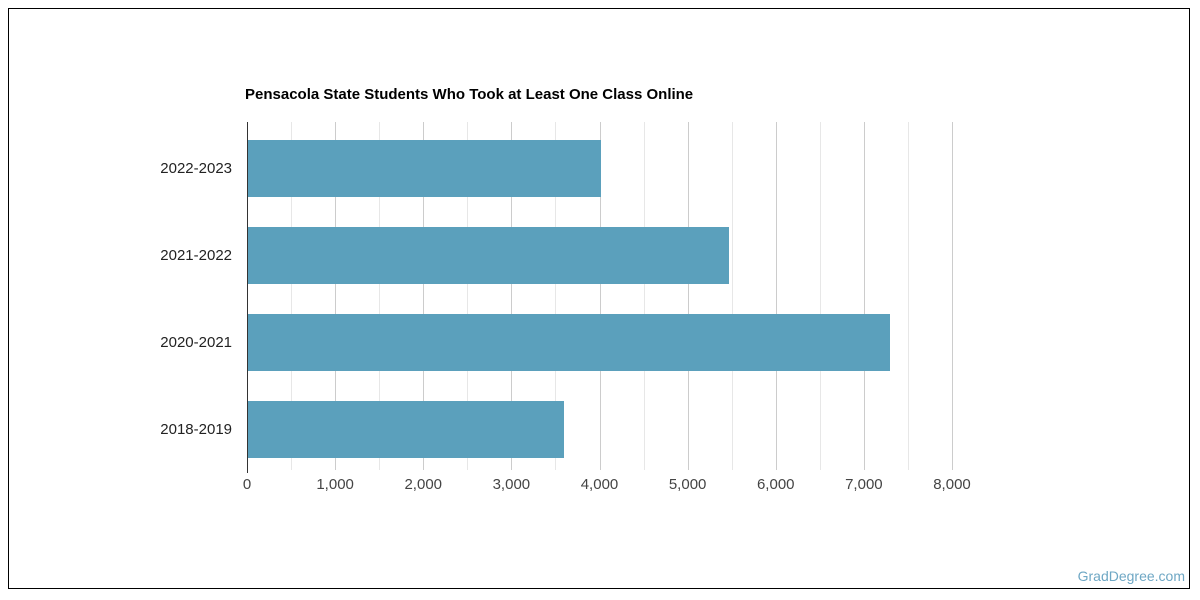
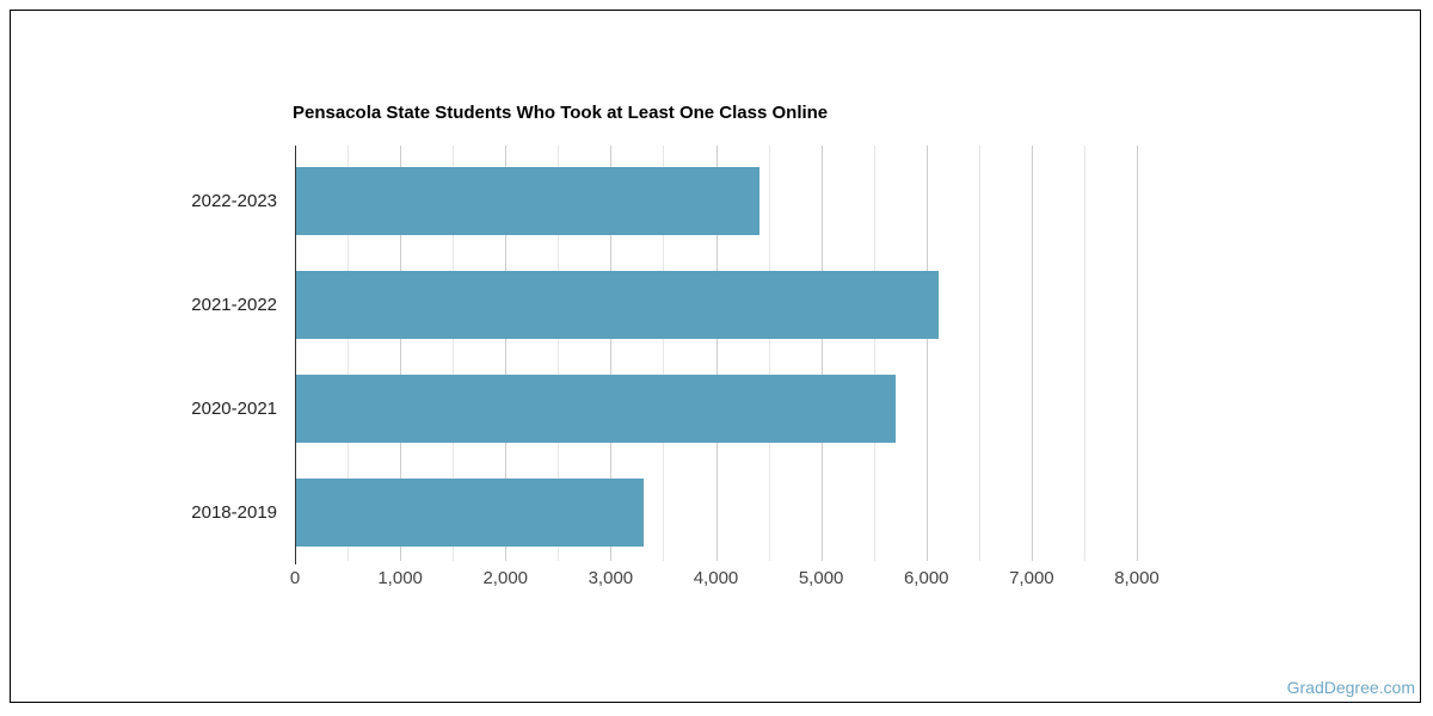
2022-2023: 4000 -> 4400
2021-2022: 5500 -> 6100
2020-2021: 7300 -> 5700
2018-2019: 3600 -> 3300
